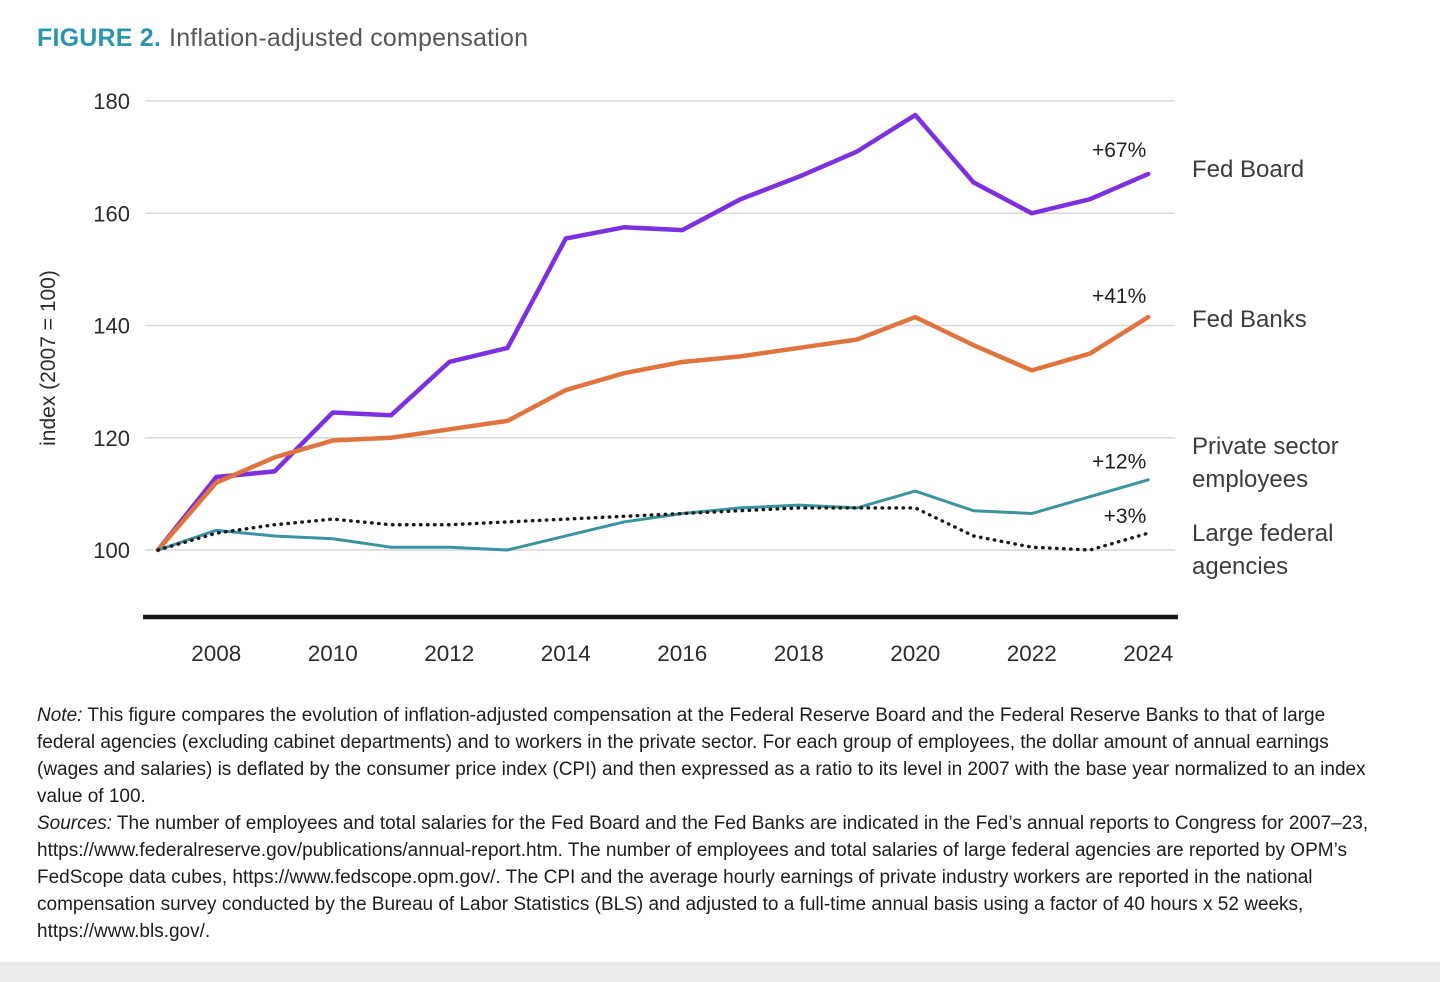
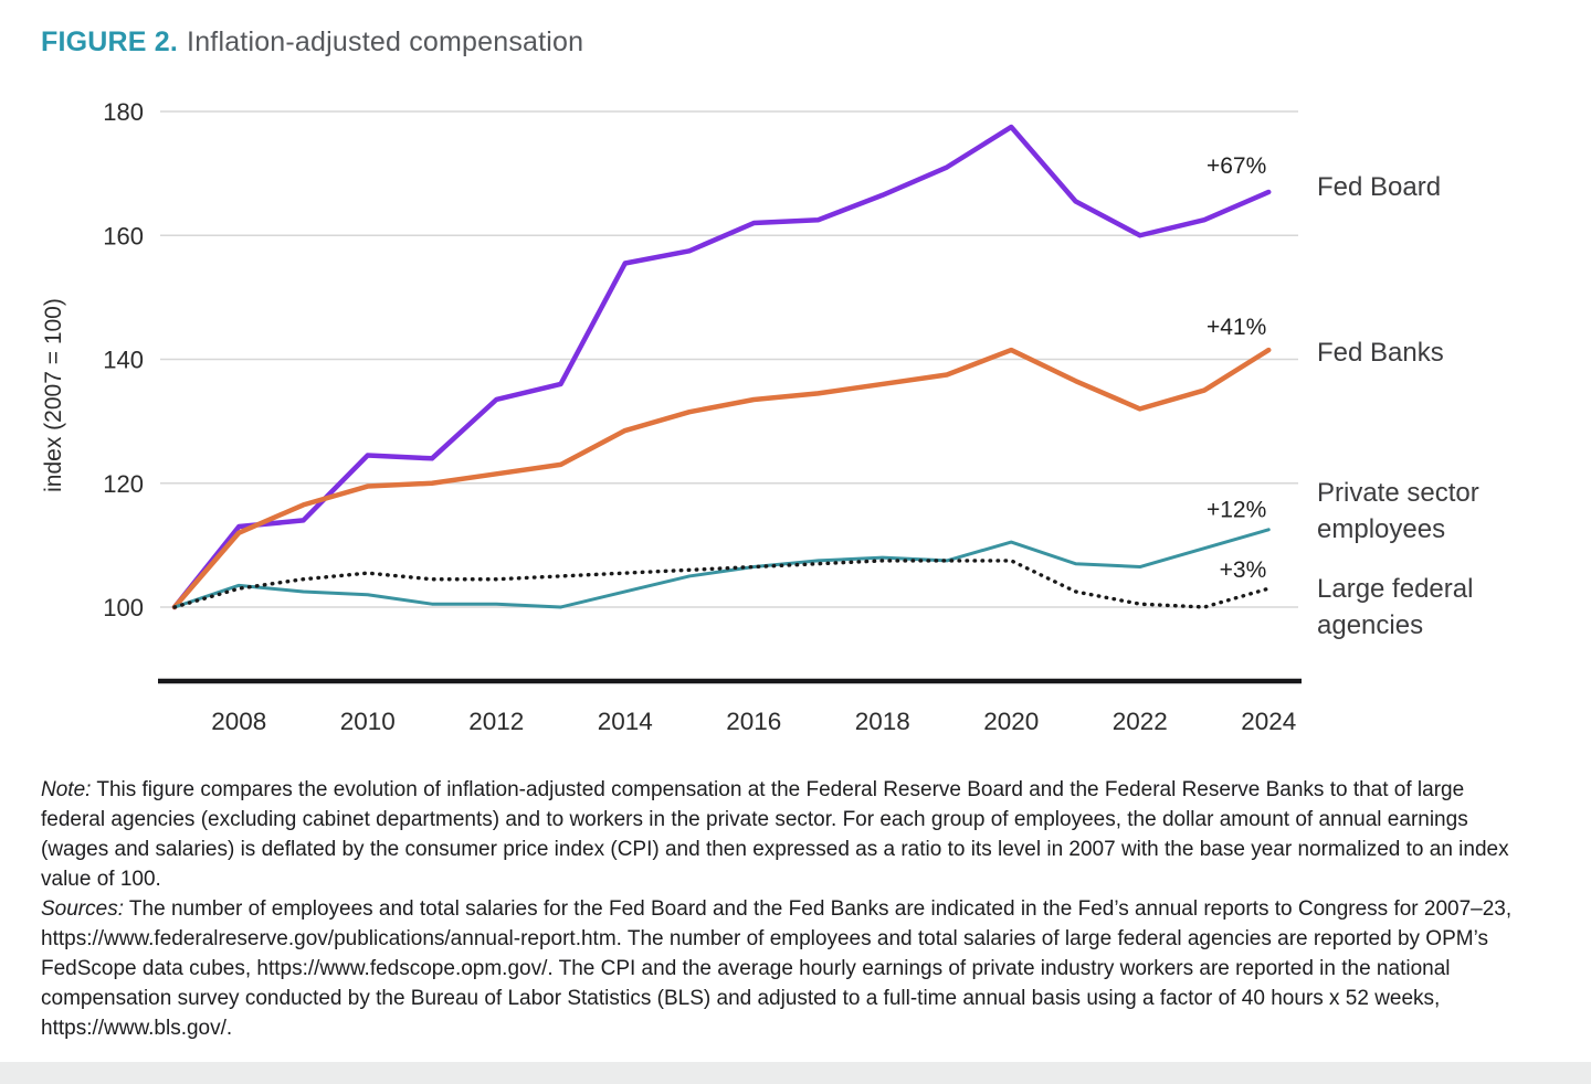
Fed Board/2016: 157 -> 162
